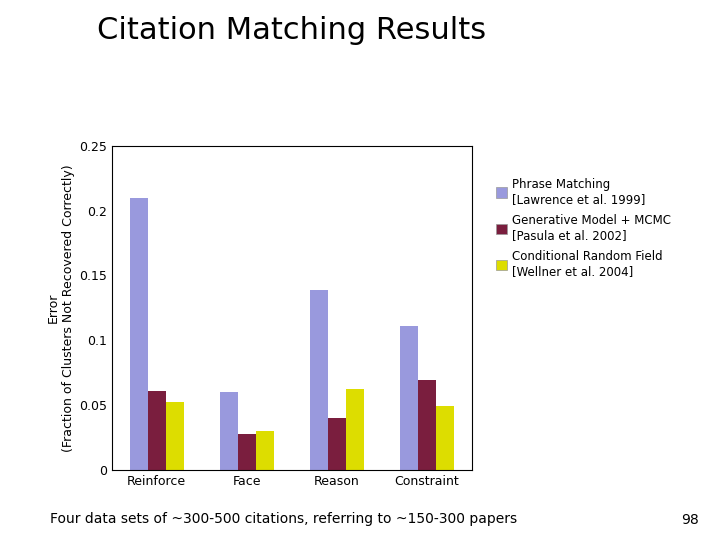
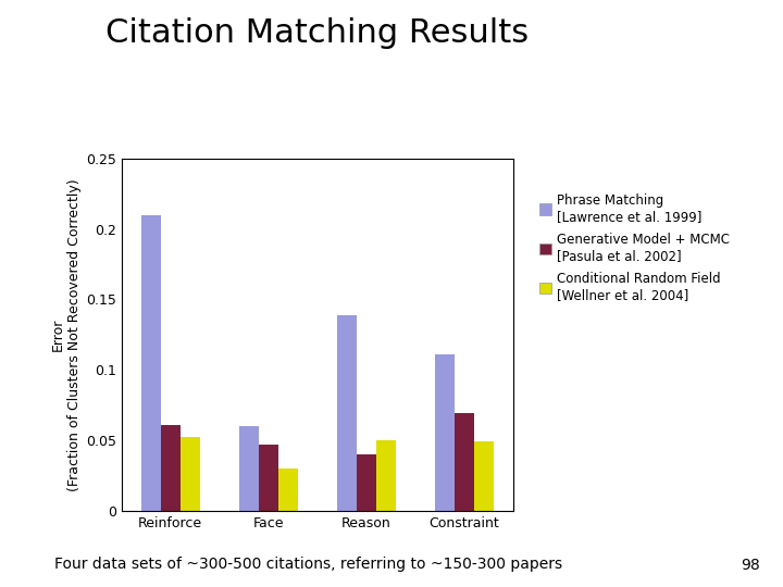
Generative Model + MCMC [Pasula et al. 2002]/Face: 0.028 -> 0.047
Conditional Random Field [Wellner et al. 2004]/Reason: 0.062 -> 0.050
